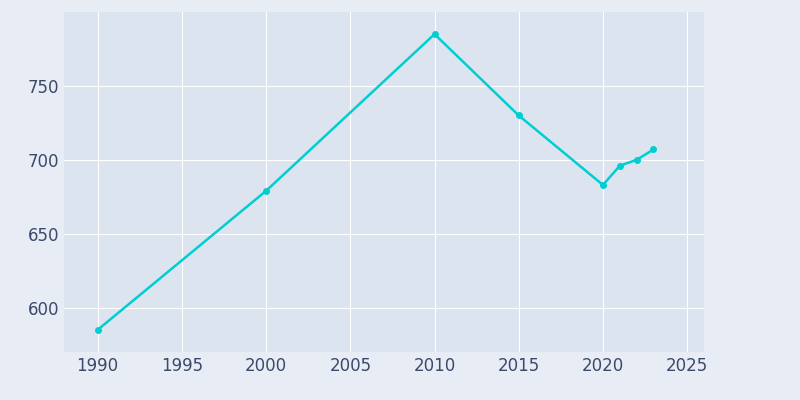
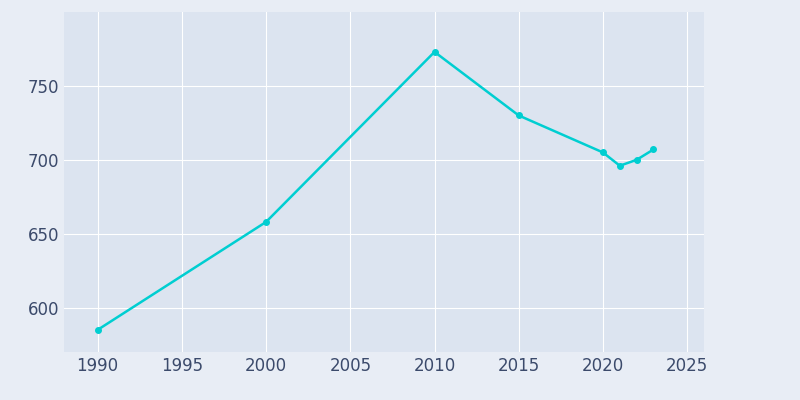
2000: 679 -> 658
2010: 785 -> 773
2020: 683 -> 705
